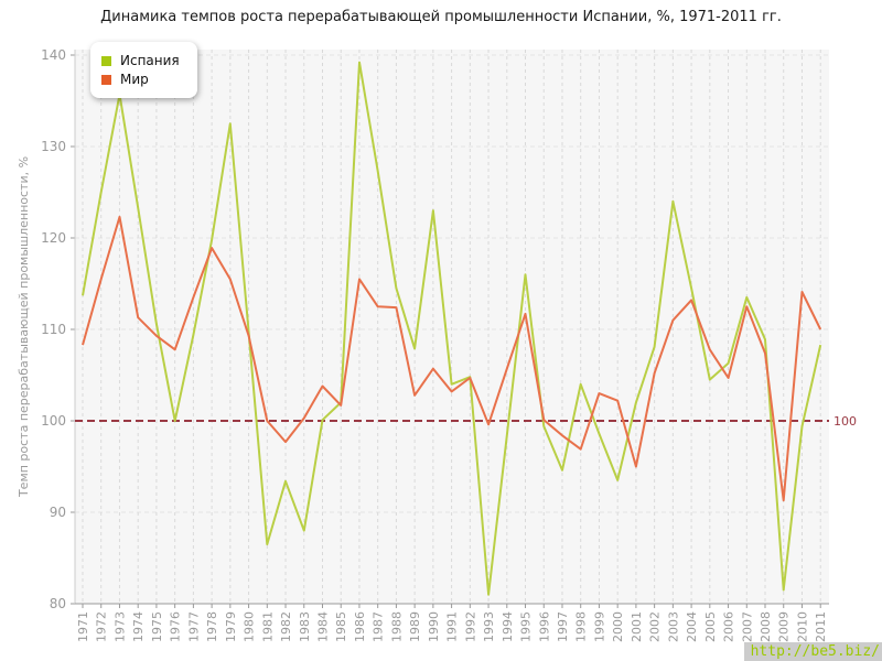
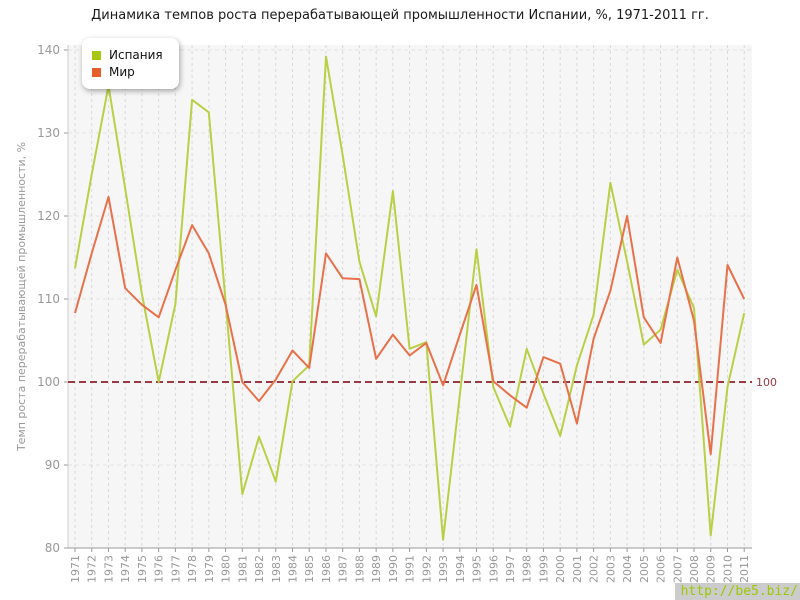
Испания/1978: 120 -> 134
Мир/2004: 113 -> 120
Мир/2007: 112 -> 115
